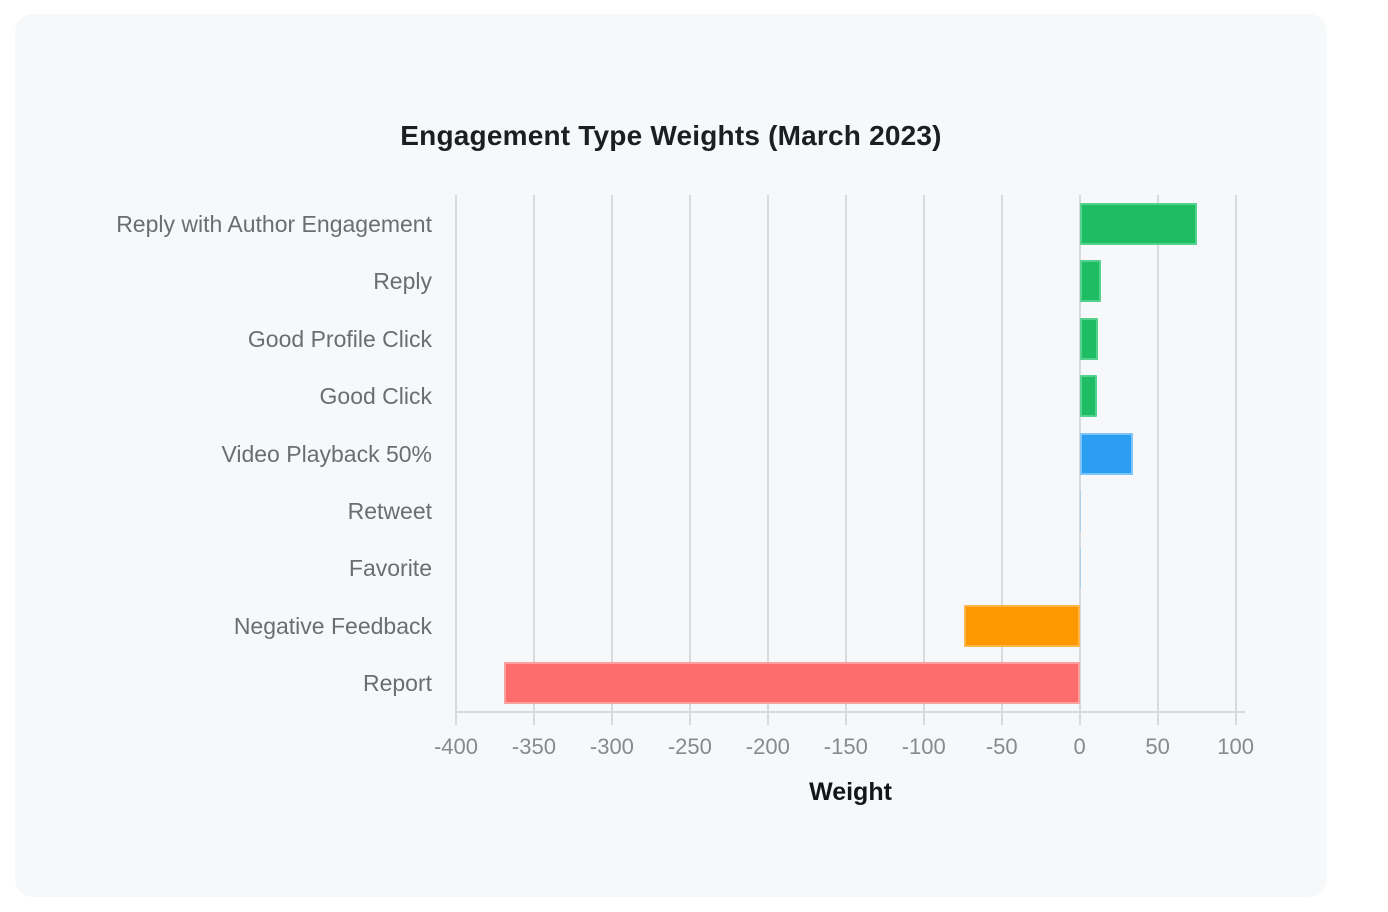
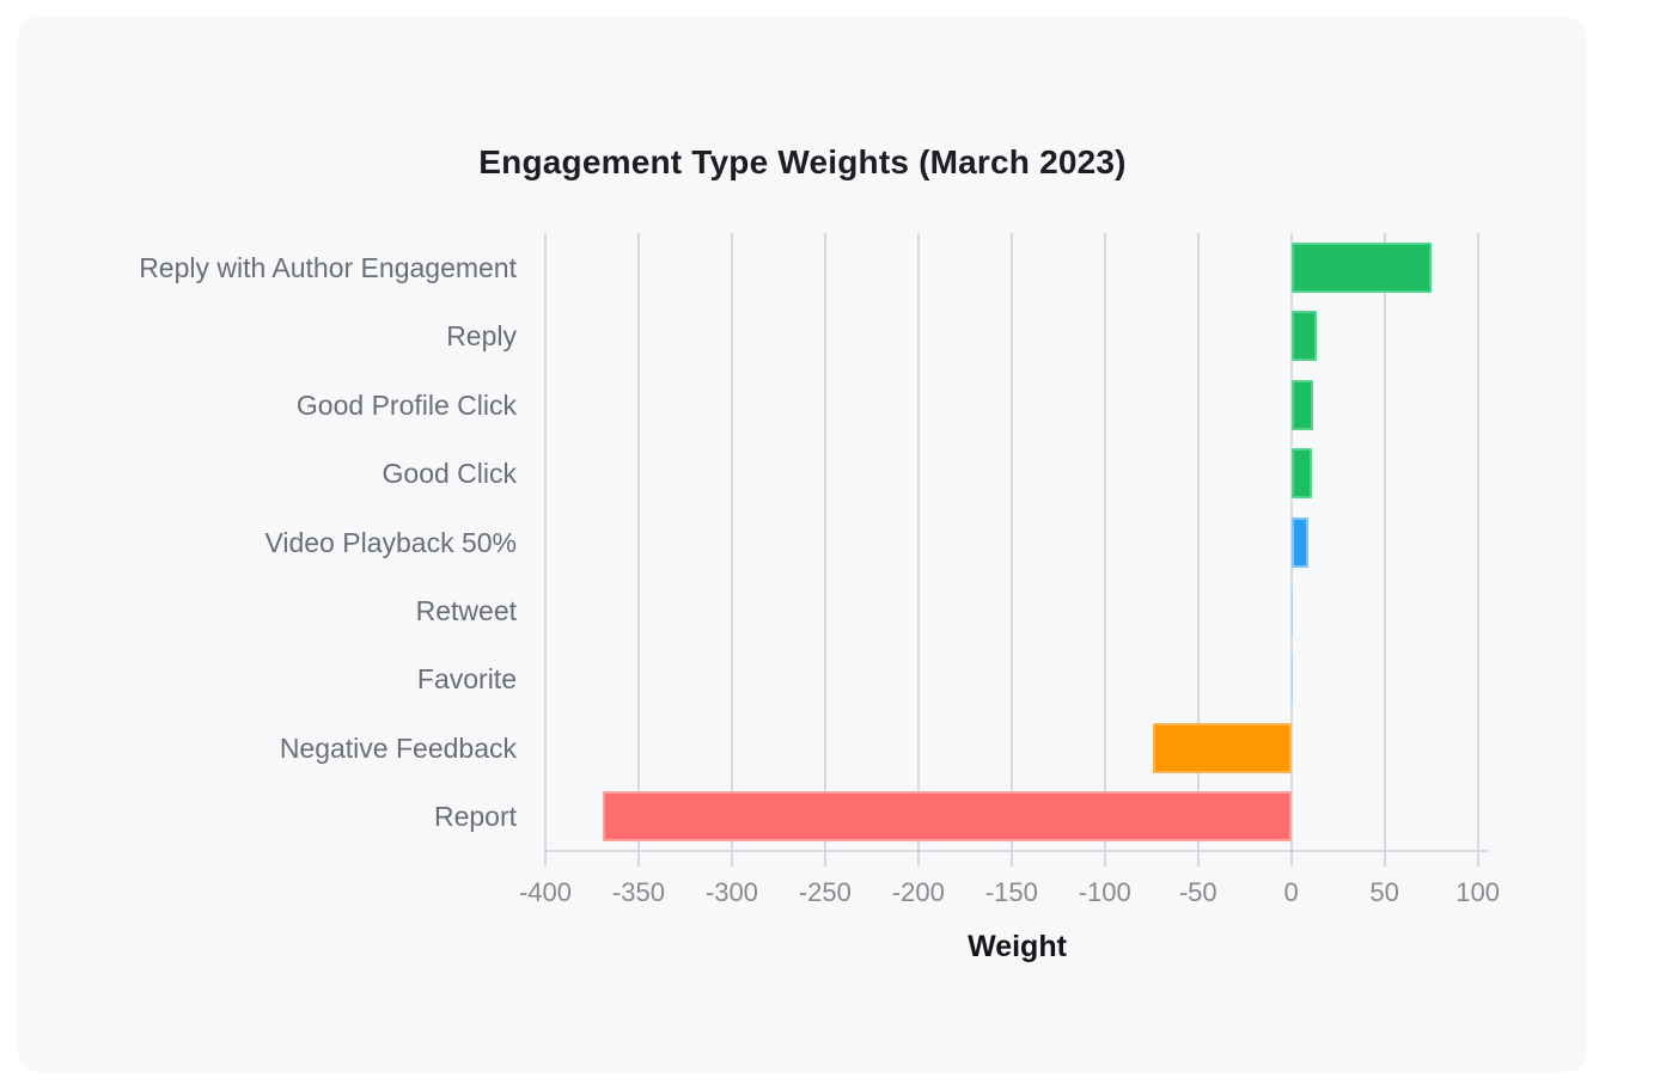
Video Playback 50%: 34 -> 9
